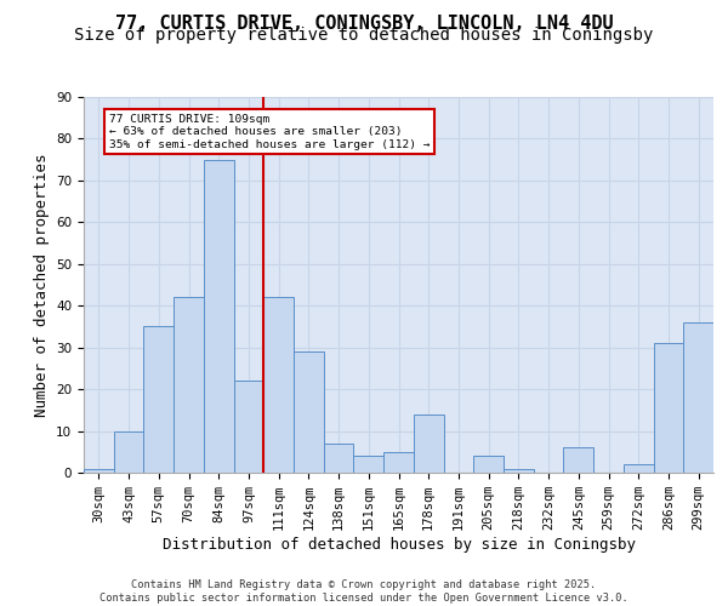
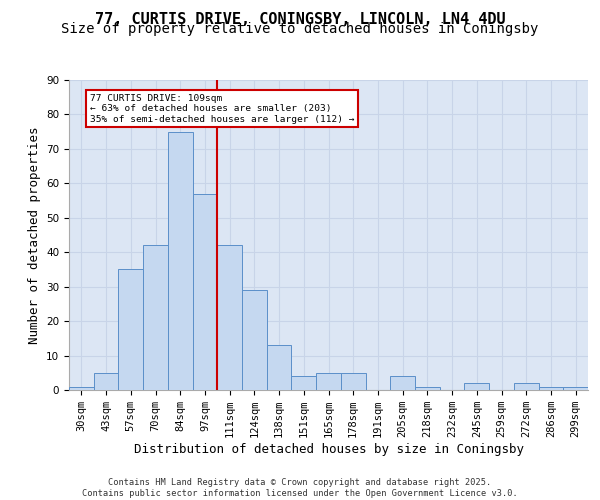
43sqm: 10 -> 5
97sqm: 22 -> 57
138sqm: 7 -> 13
178sqm: 14 -> 5
245sqm: 6 -> 2
286sqm: 31 -> 1
299sqm: 36 -> 1
